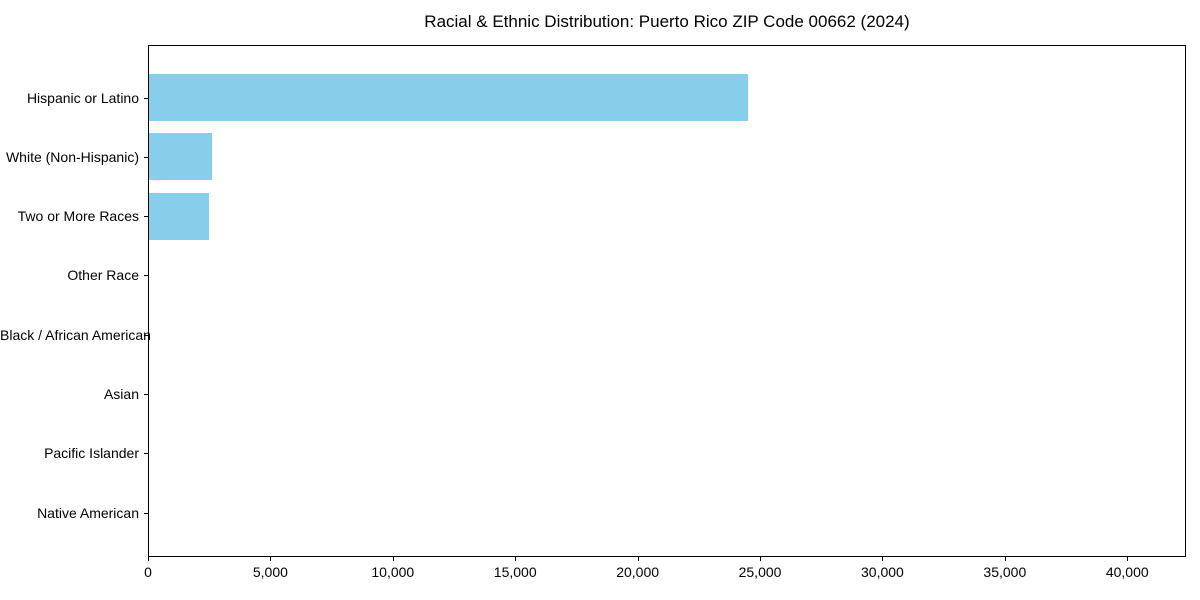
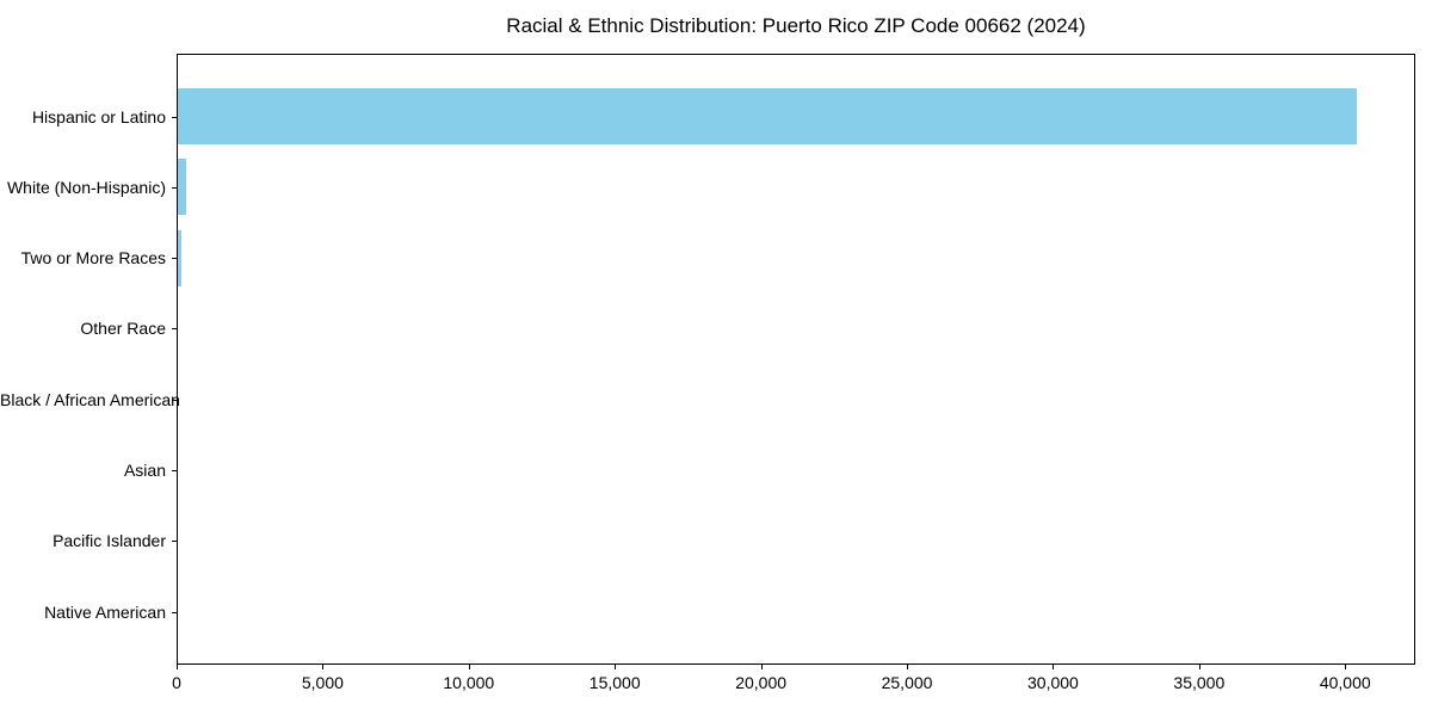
Hispanic or Latino: 24500 -> 40400
White (Non-Hispanic): 2600 -> 300
Two or More Races: 2500 -> 200
